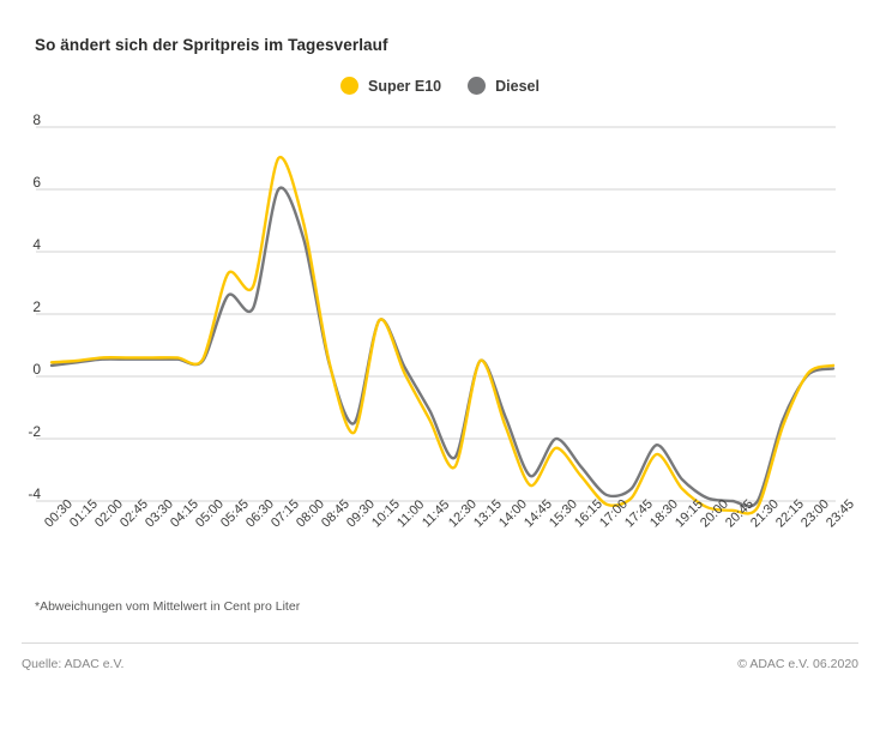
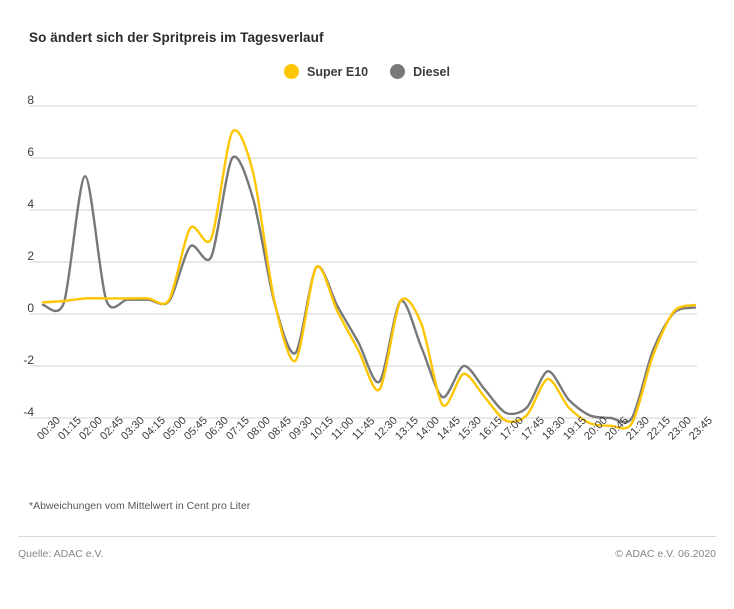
Diesel/02:00: 0.6 -> 5.3
Super E10/08:00: 4.9 -> 5.4
Super E10/14:00: -1.6 -> -0.4
